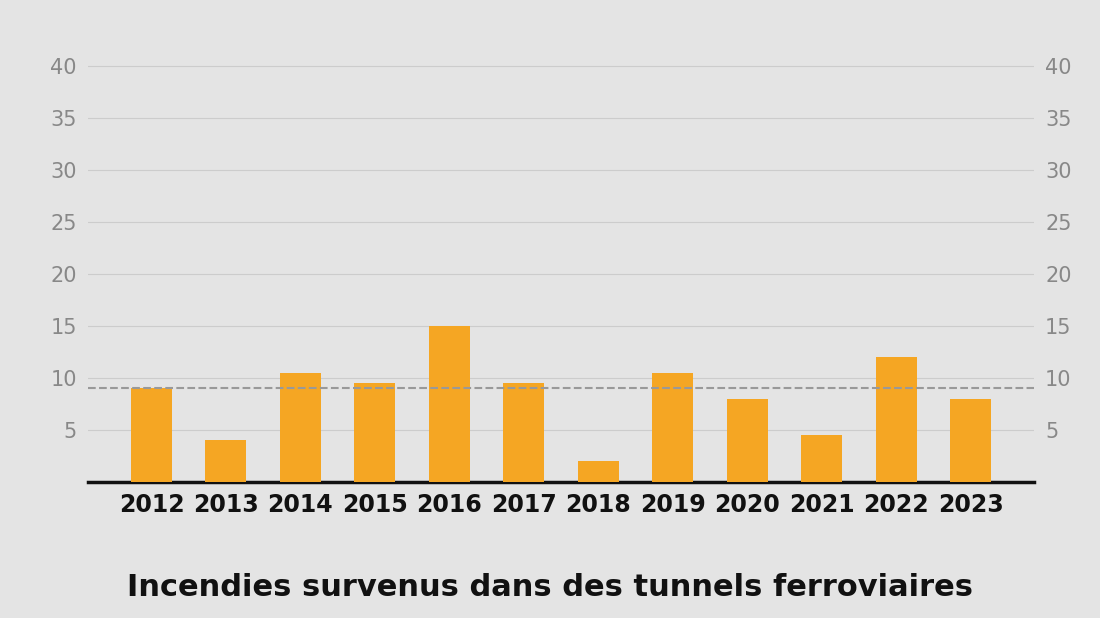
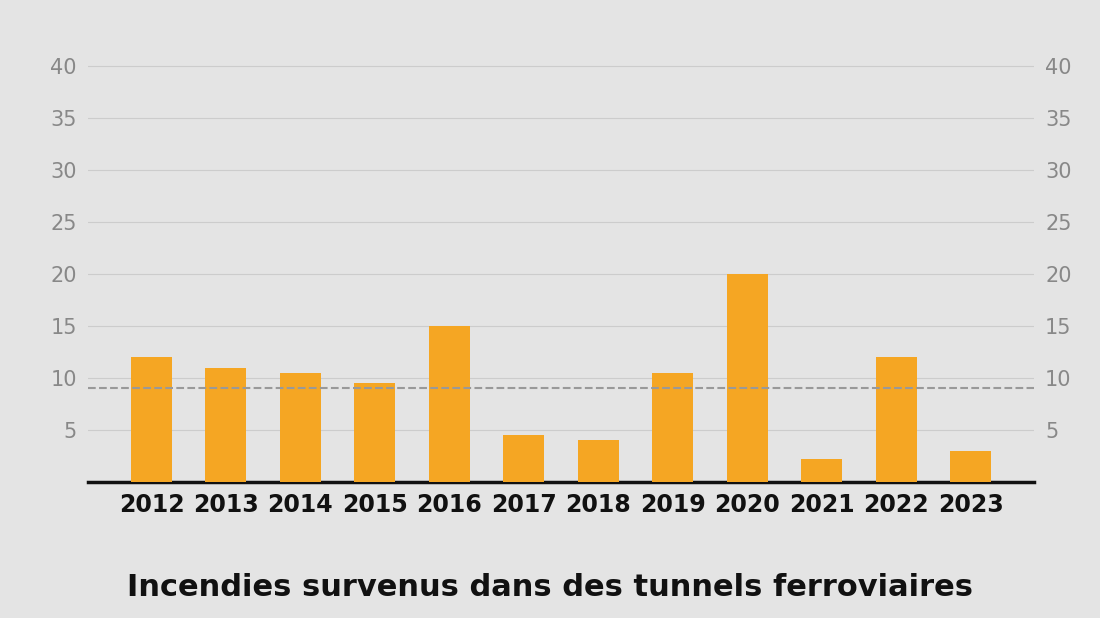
2012: 9.0 -> 12.0
2013: 4.0 -> 11.0
2017: 9.5 -> 4.5
2018: 2.0 -> 4.0
2020: 8.0 -> 20.0
2021: 4.5 -> 2.2
2023: 8.0 -> 3.0
